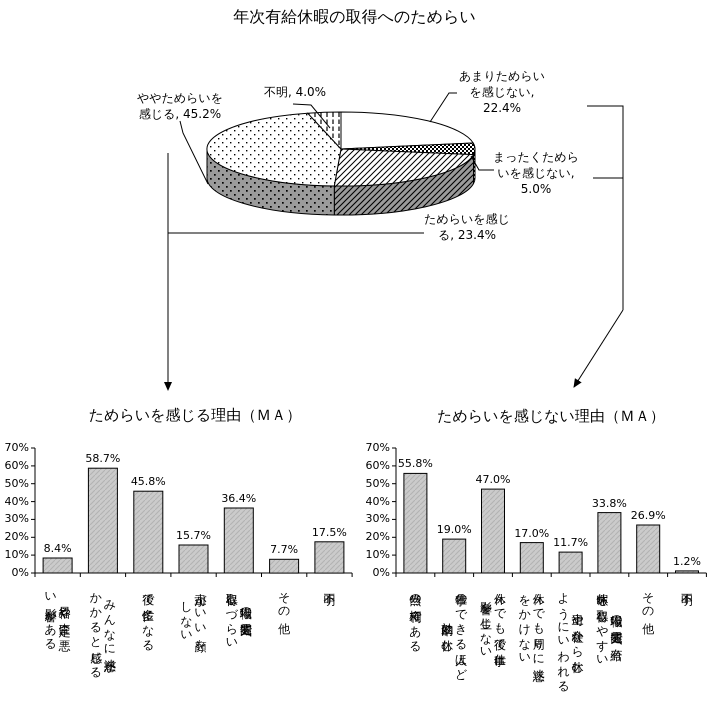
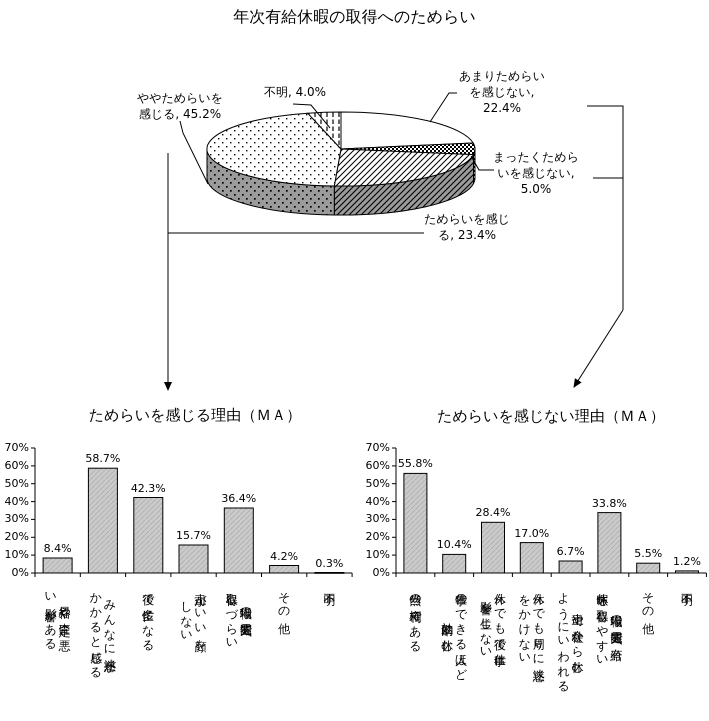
ためらいを感じる理由（ＭＡ）/後で多忙になる: 45.8% -> 42.3%
ためらいを感じる理由（ＭＡ）/その他: 7.7% -> 4.2%
ためらいを感じる理由（ＭＡ）/不明: 17.5% -> 0.3%
ためらいを感じない理由（ＭＡ）/仕事のできる人ほど 効率的に休む: 19.0% -> 10.4%
ためらいを感じない理由（ＭＡ）/休んでも後で仕事に 影響を生じない: 47.0% -> 28.4%
ためらいを感じない理由（ＭＡ）/上司や会社から休む ようにいわれる: 11.7% -> 6.7%
ためらいを感じない理由（ＭＡ）/その他: 26.9% -> 5.5%
